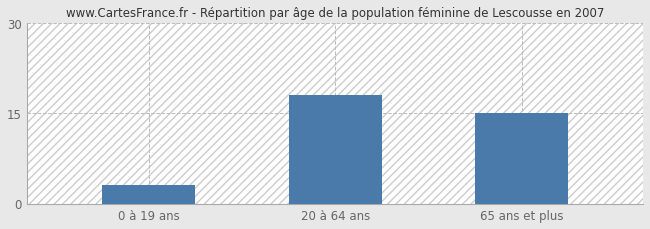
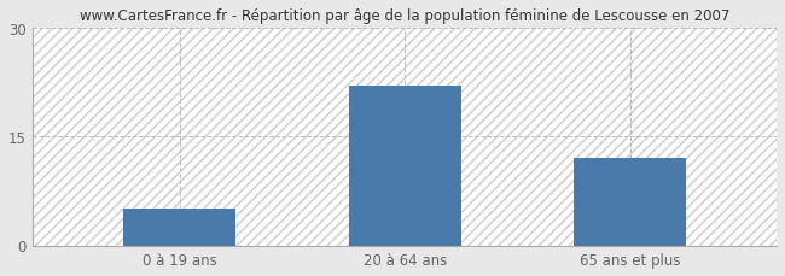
0 à 19 ans: 3 -> 5
20 à 64 ans: 18 -> 22
65 ans et plus: 15 -> 12
